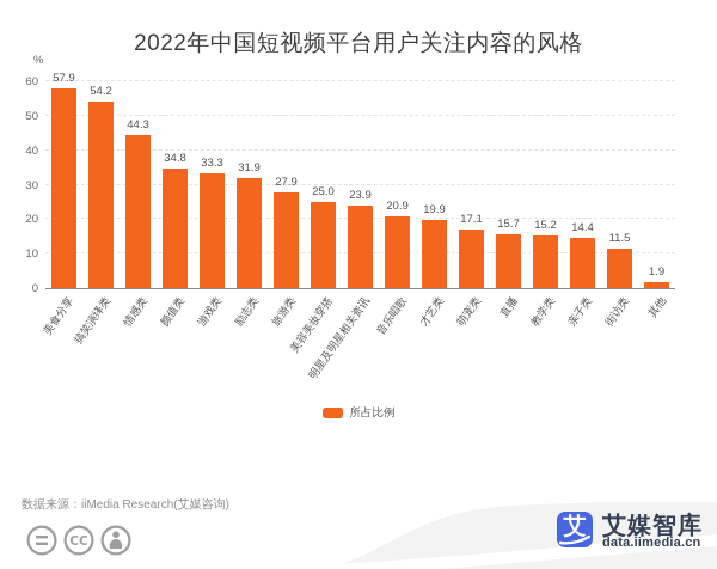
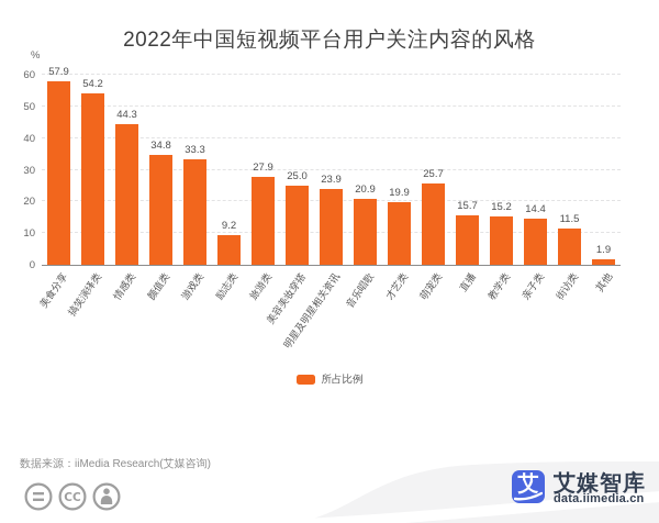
励志类: 31.9 -> 9.2
萌宠类: 17.1 -> 25.7
